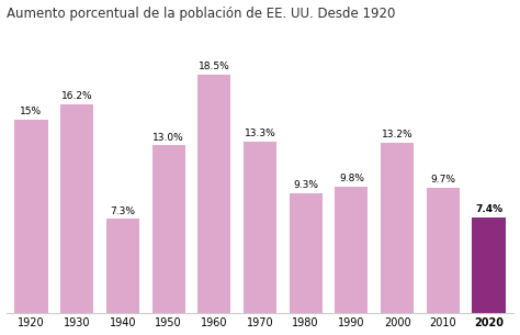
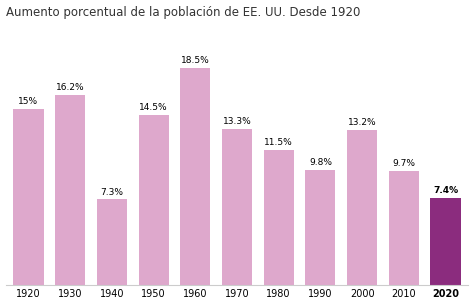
1950: 13.0% -> 14.5%
1980: 9.3% -> 11.5%
